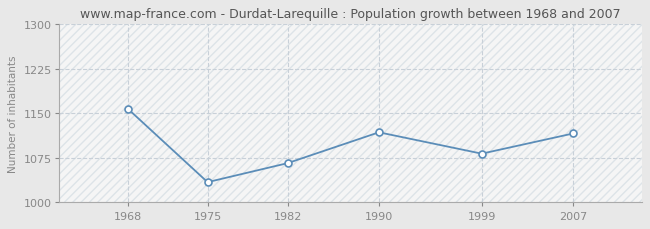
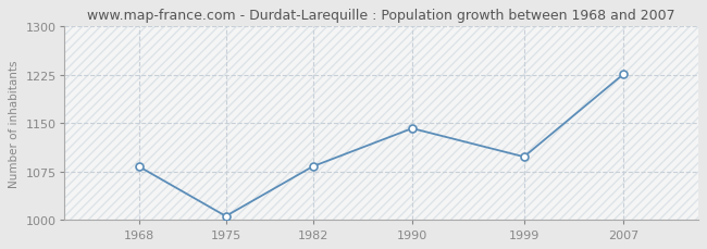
1968: 1158 -> 1083
1975: 1034 -> 1006
1982: 1066 -> 1083
1990: 1118 -> 1142
1999: 1082 -> 1098
2007: 1116 -> 1226
